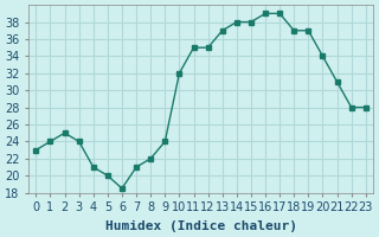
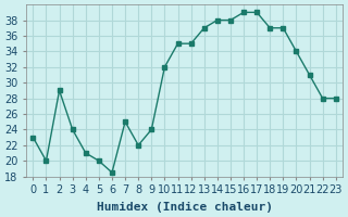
1: 24.0 -> 20.0
2: 25.0 -> 29.0
7: 21.0 -> 25.0
